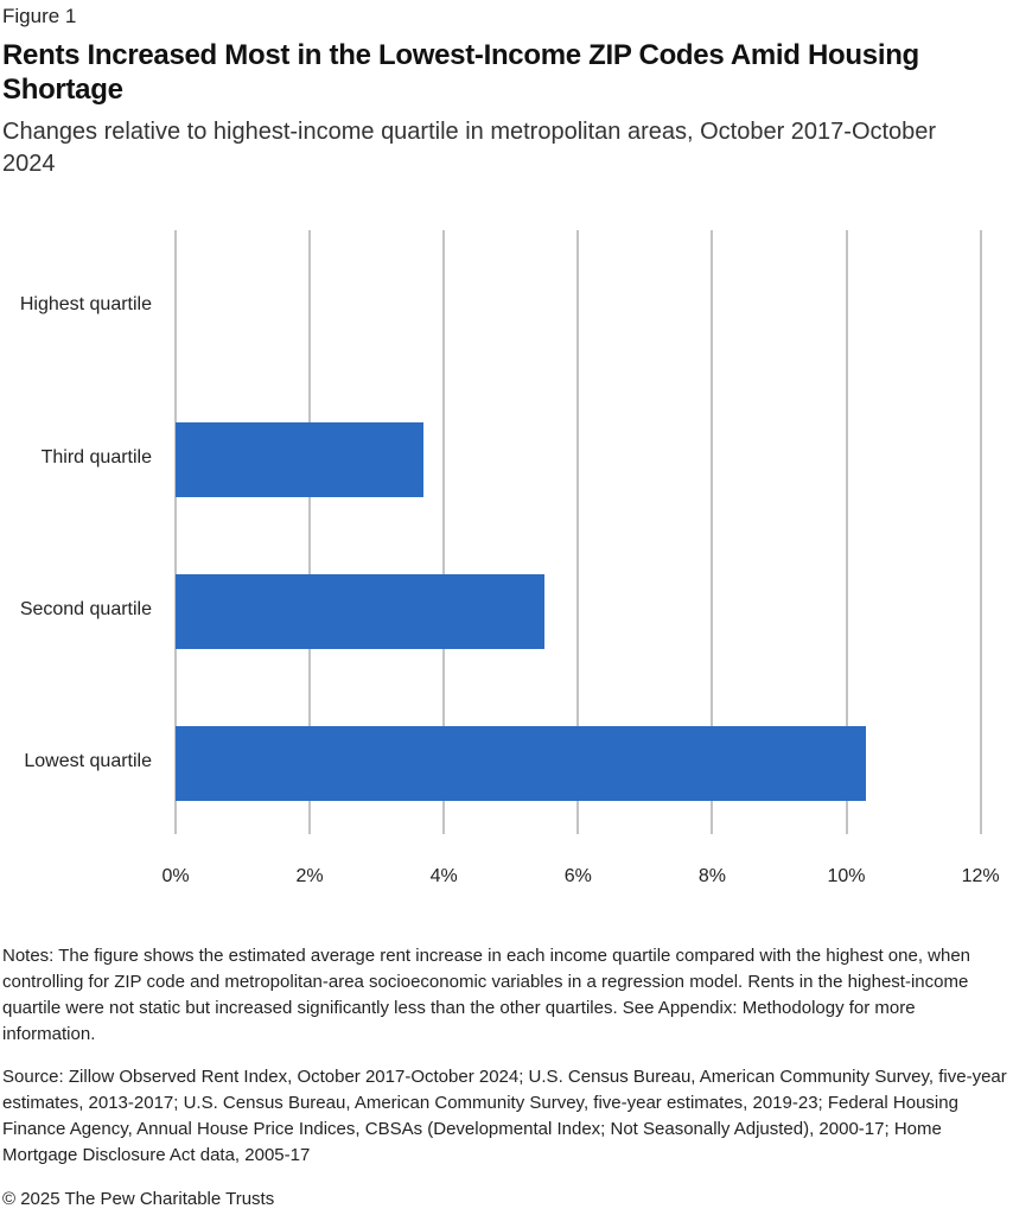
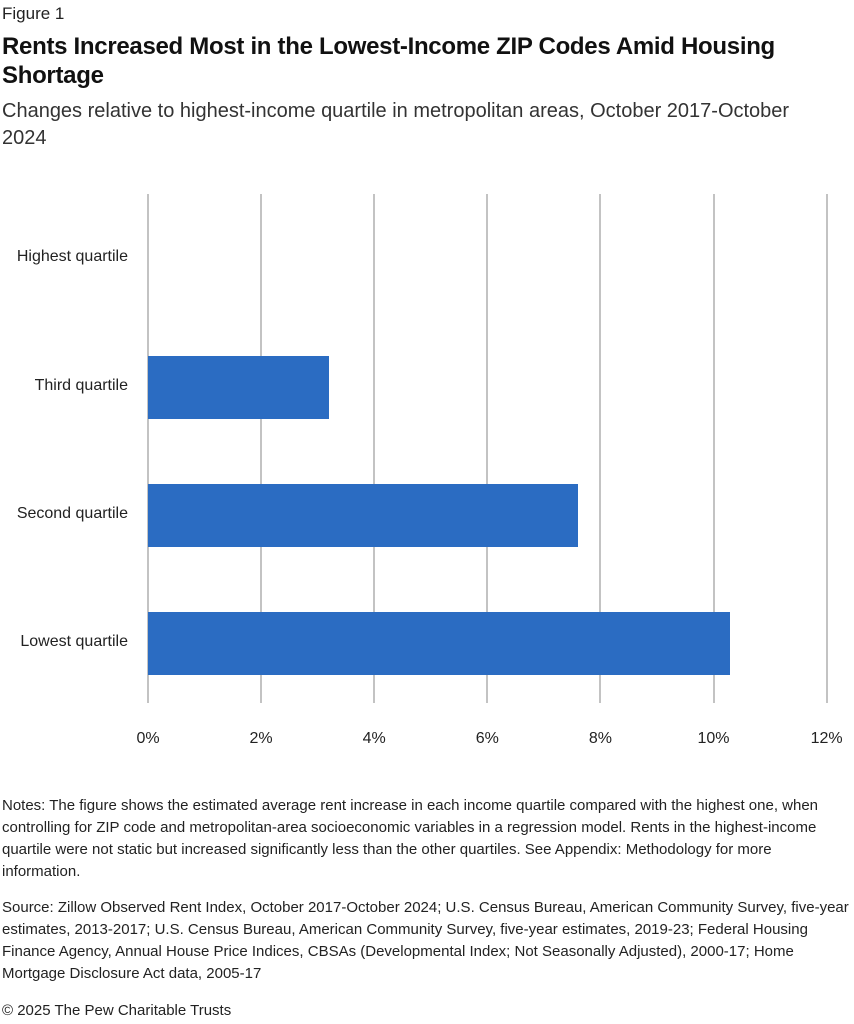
Third quartile: 3.7% -> 3.2%
Second quartile: 5.5% -> 7.6%
